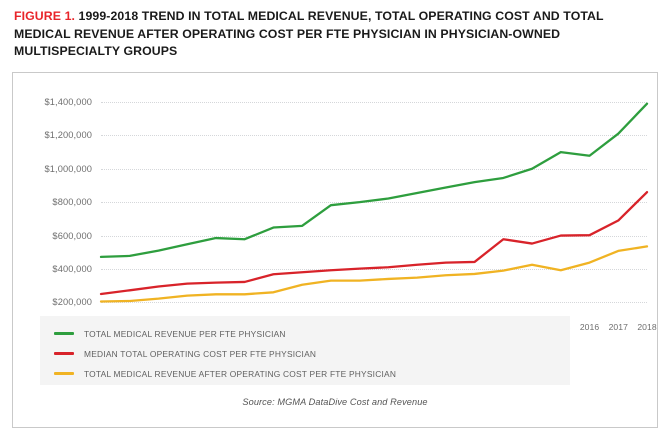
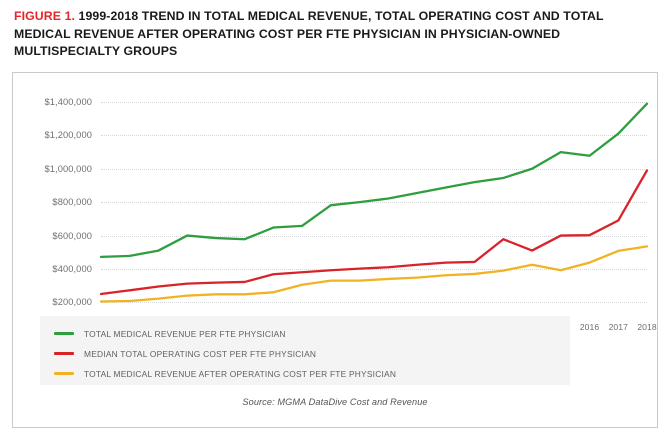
TOTAL MEDICAL REVENUE PER FTE PHYSICIAN/2002: $550000 -> $600000
MEDIAN TOTAL OPERATING COST PER FTE PHYSICIAN/2014: $550000 -> $510000
MEDIAN TOTAL OPERATING COST PER FTE PHYSICIAN/2018: $860000 -> $990000
